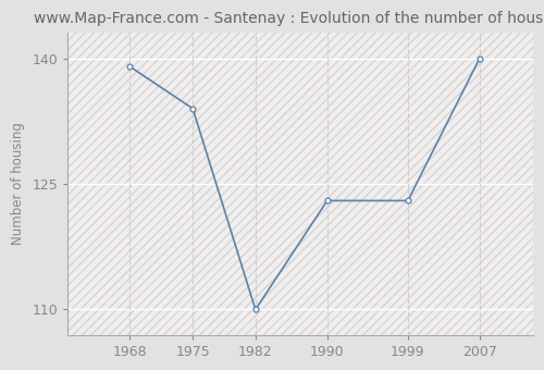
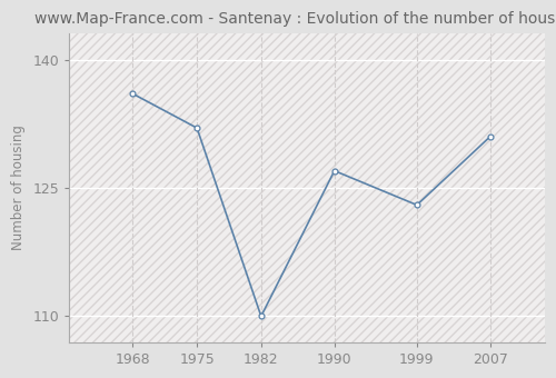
1968: 139 -> 136
1975: 134 -> 132
1990: 123 -> 127
2007: 140 -> 131
